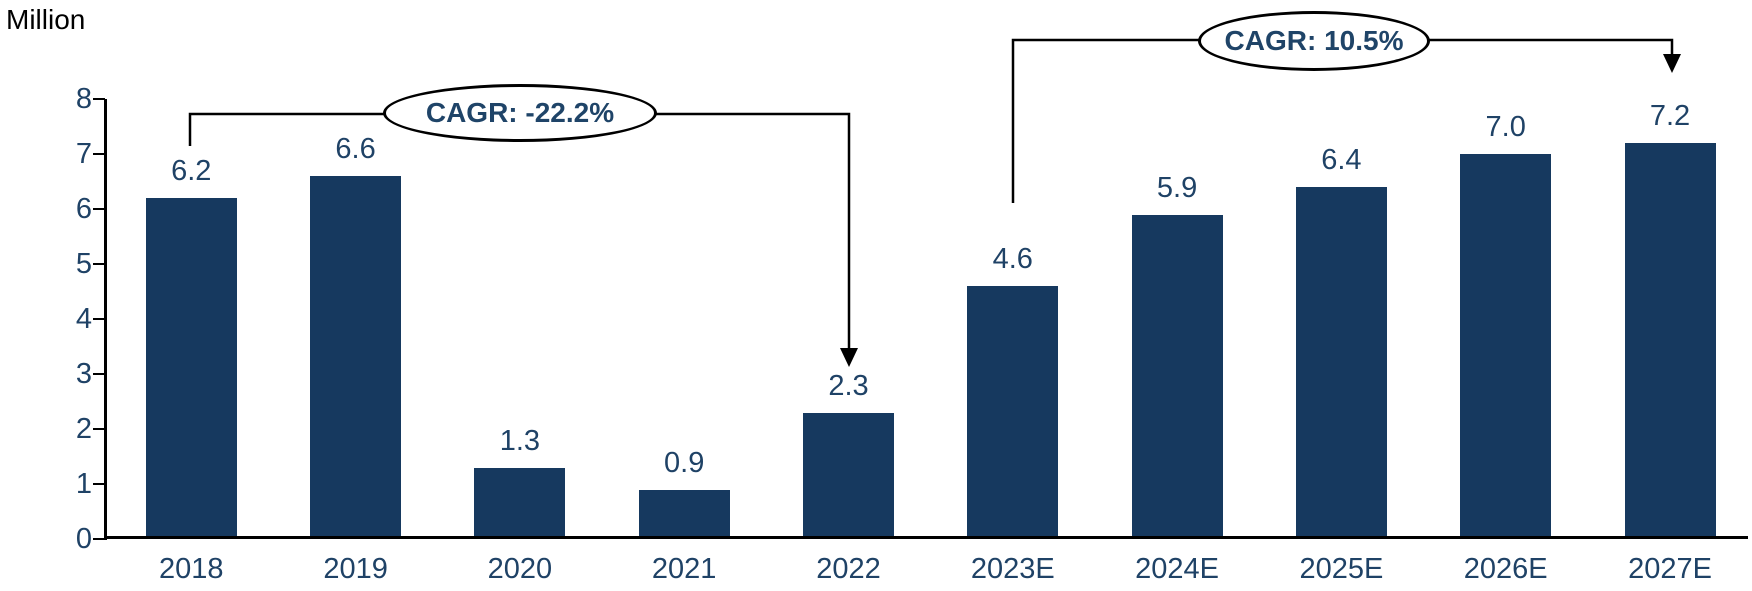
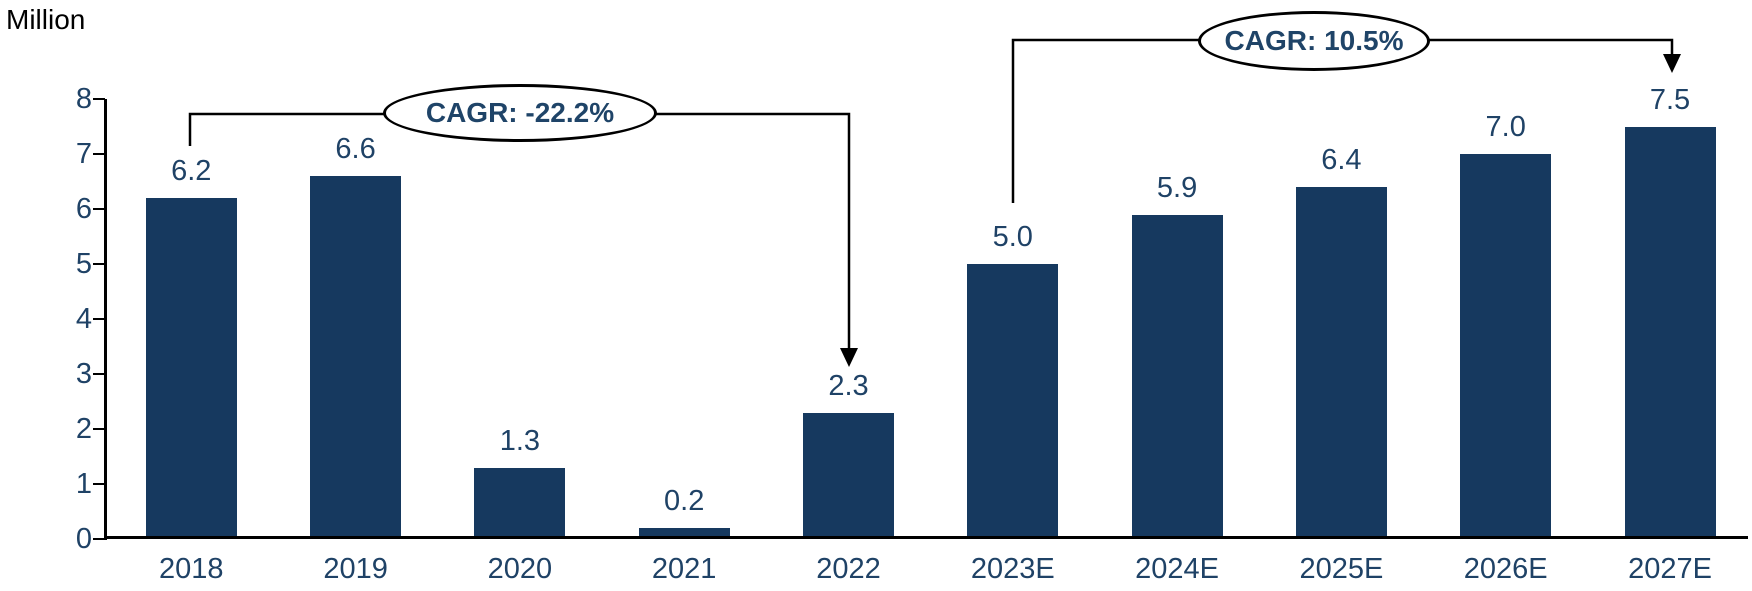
2021: 0.9 -> 0.2
2023E: 4.6 -> 5.0
2027E: 7.2 -> 7.5
